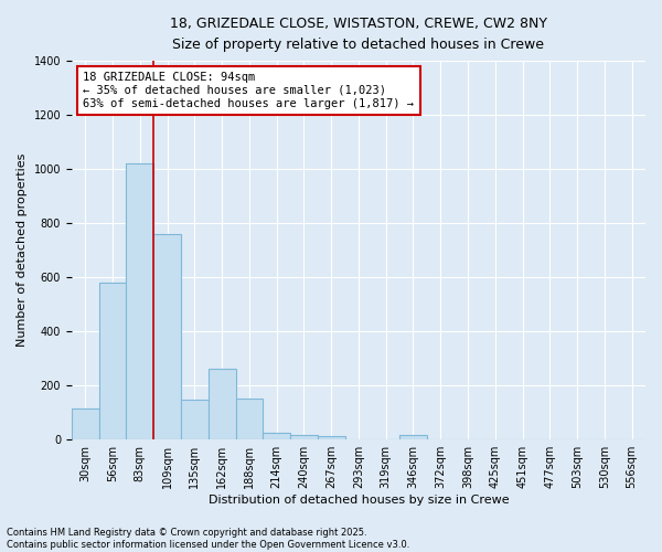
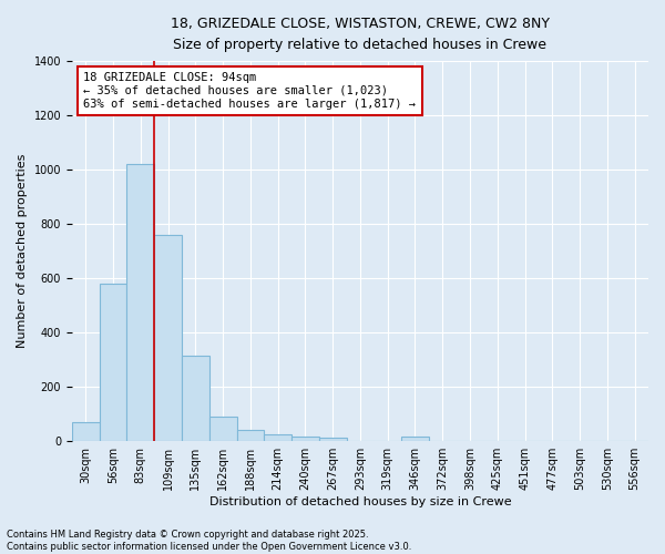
30sqm: 115 -> 68
135sqm: 145 -> 315
162sqm: 260 -> 90
188sqm: 150 -> 38
